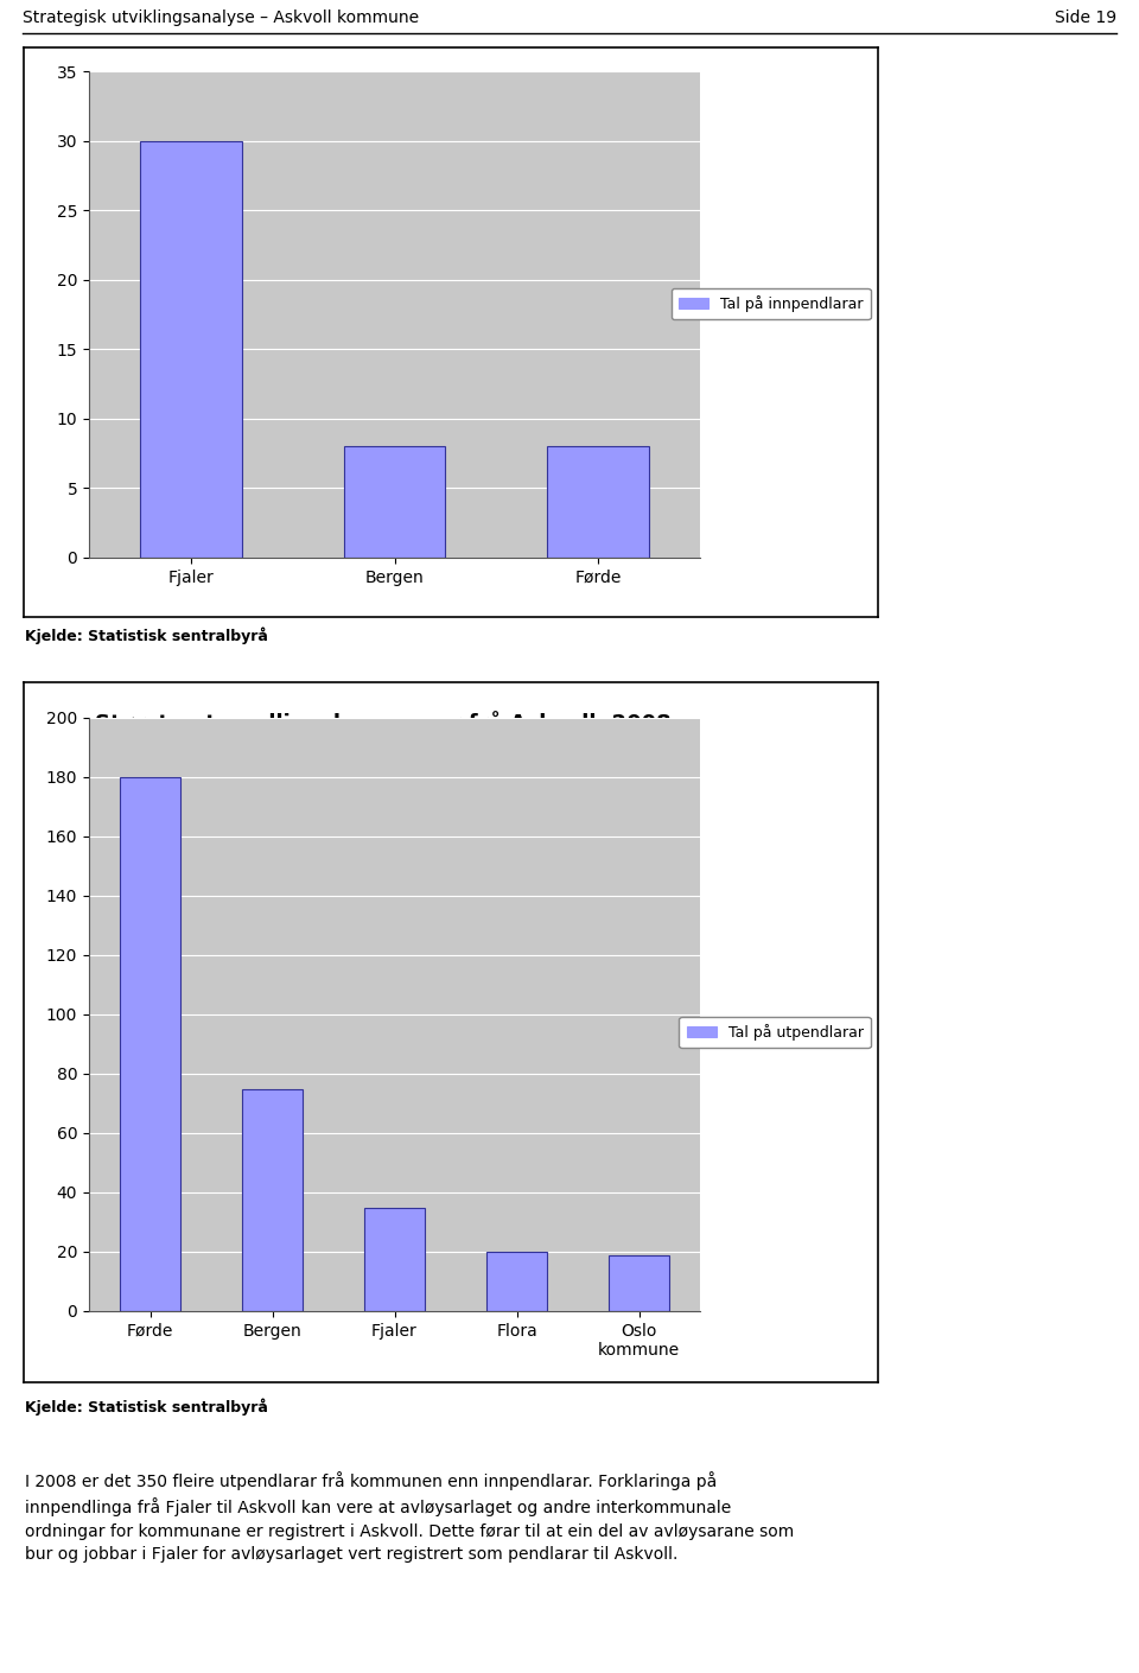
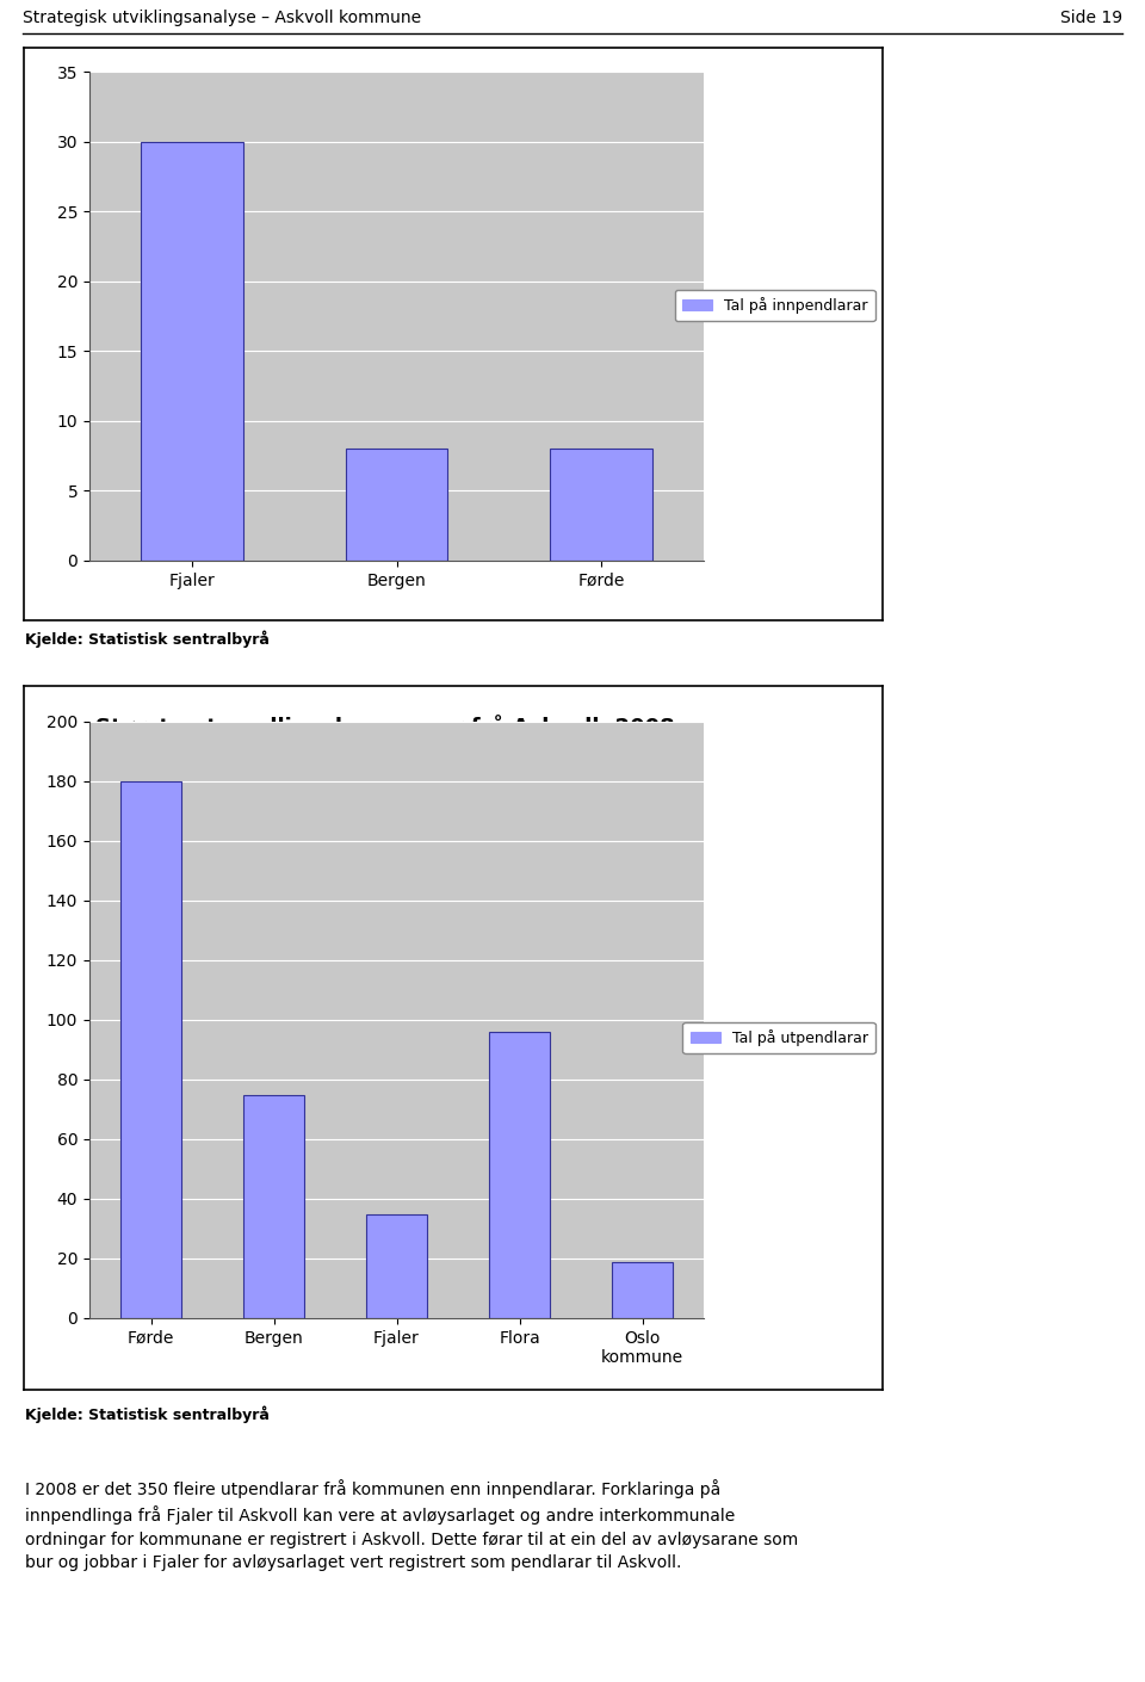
Flora: 20 -> 96
